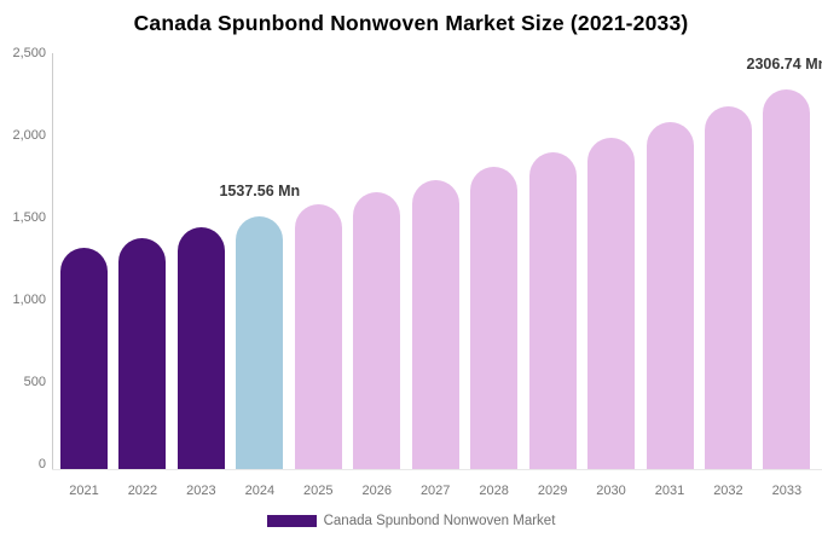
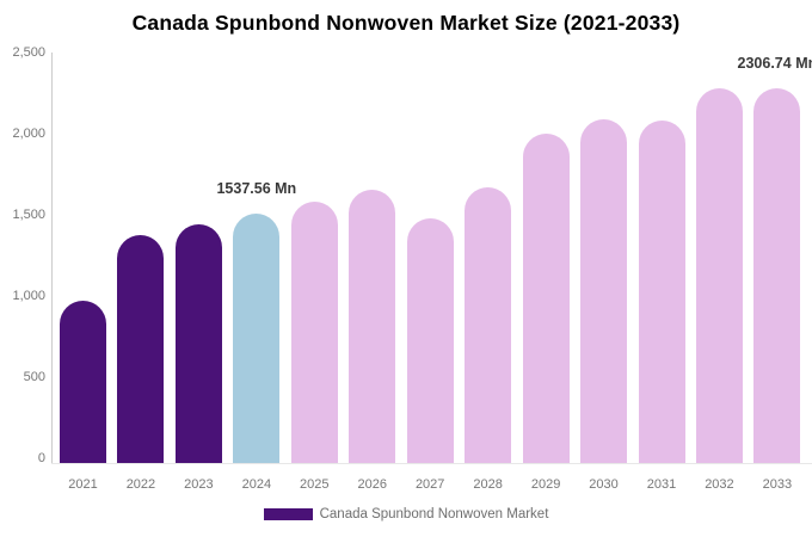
2021: 1340 -> 1000
2027: 1760 -> 1510
2028: 1840 -> 1700
2029: 1930 -> 2030
2030: 2020 -> 2120
2032: 2200 -> 2310
